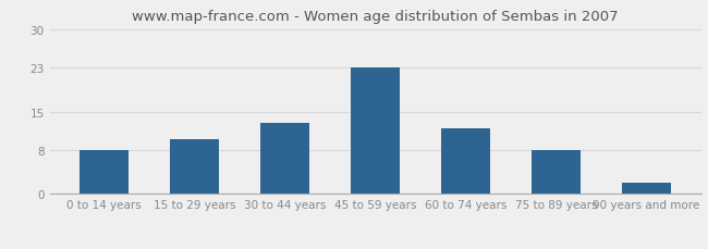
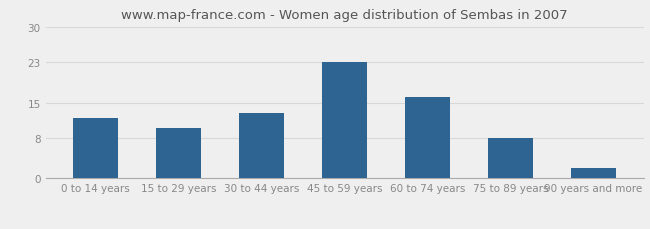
0 to 14 years: 8 -> 12
60 to 74 years: 12 -> 16
